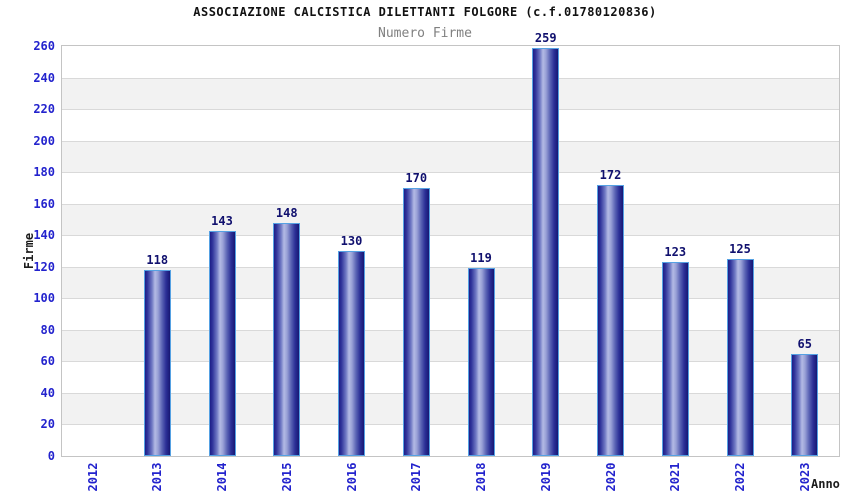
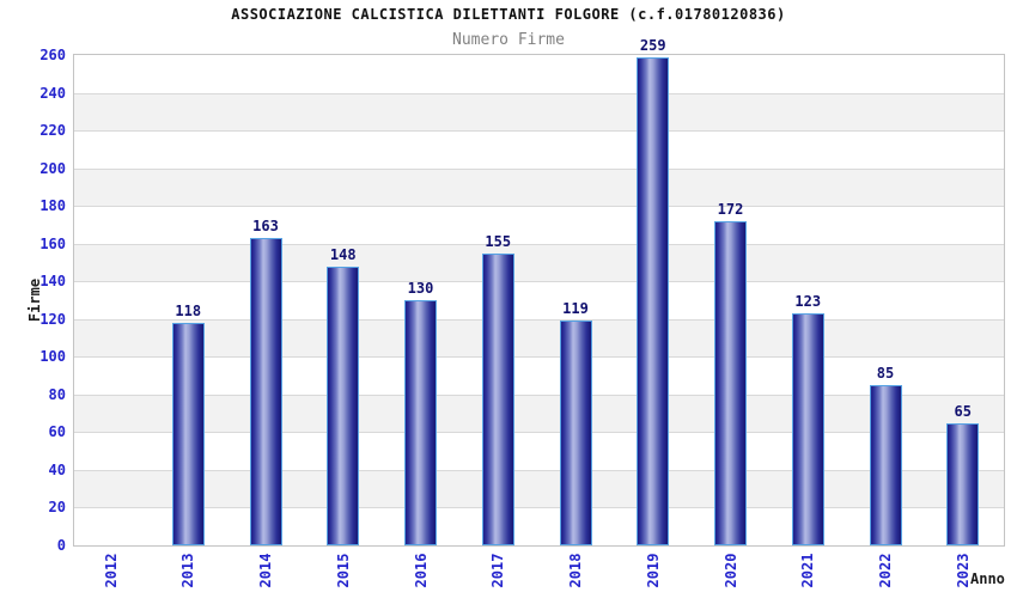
2014: 143 -> 163
2017: 170 -> 155
2022: 125 -> 85
